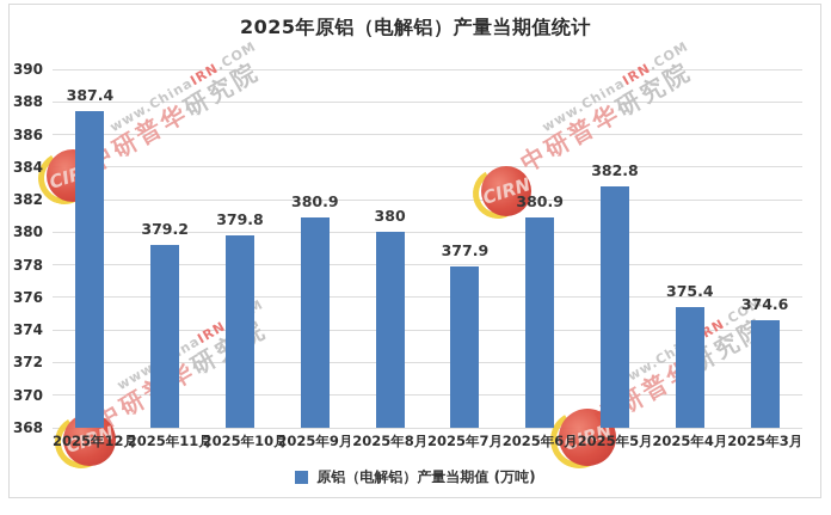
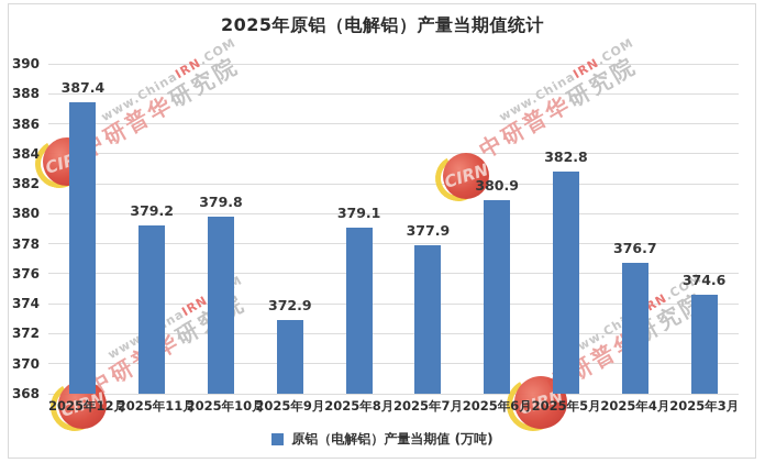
2025年9月: 380.9 -> 372.9
2025年8月: 380 -> 379.1
2025年4月: 375.4 -> 376.7
